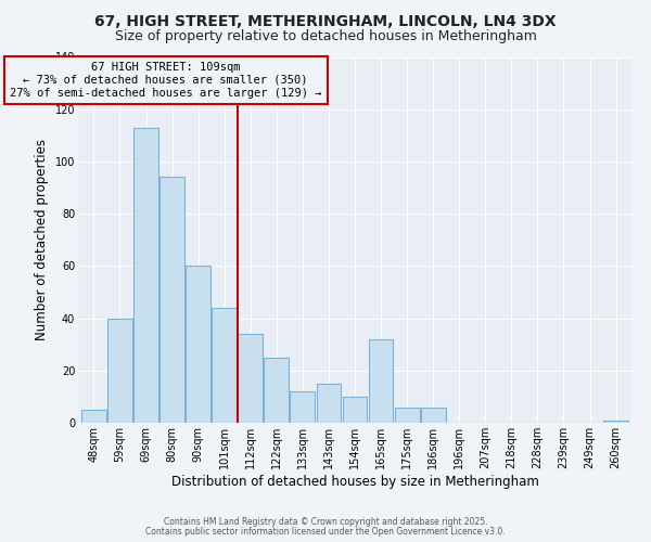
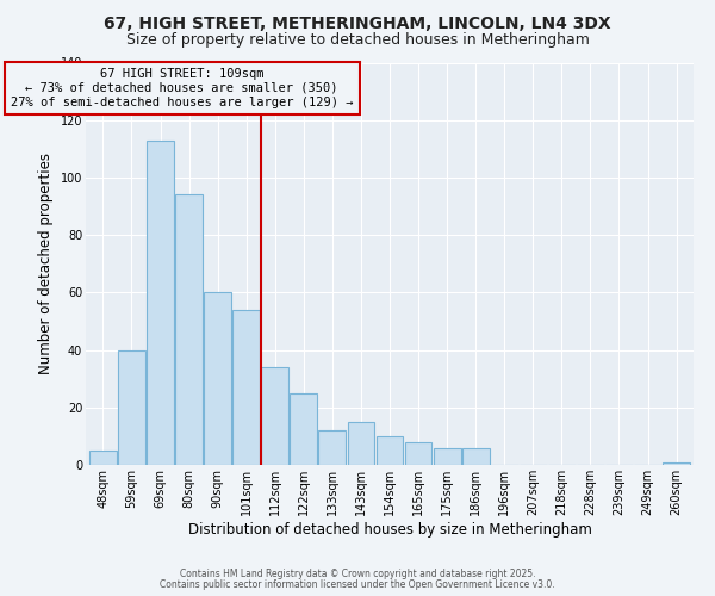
101sqm: 44 -> 54
165sqm: 32 -> 8
